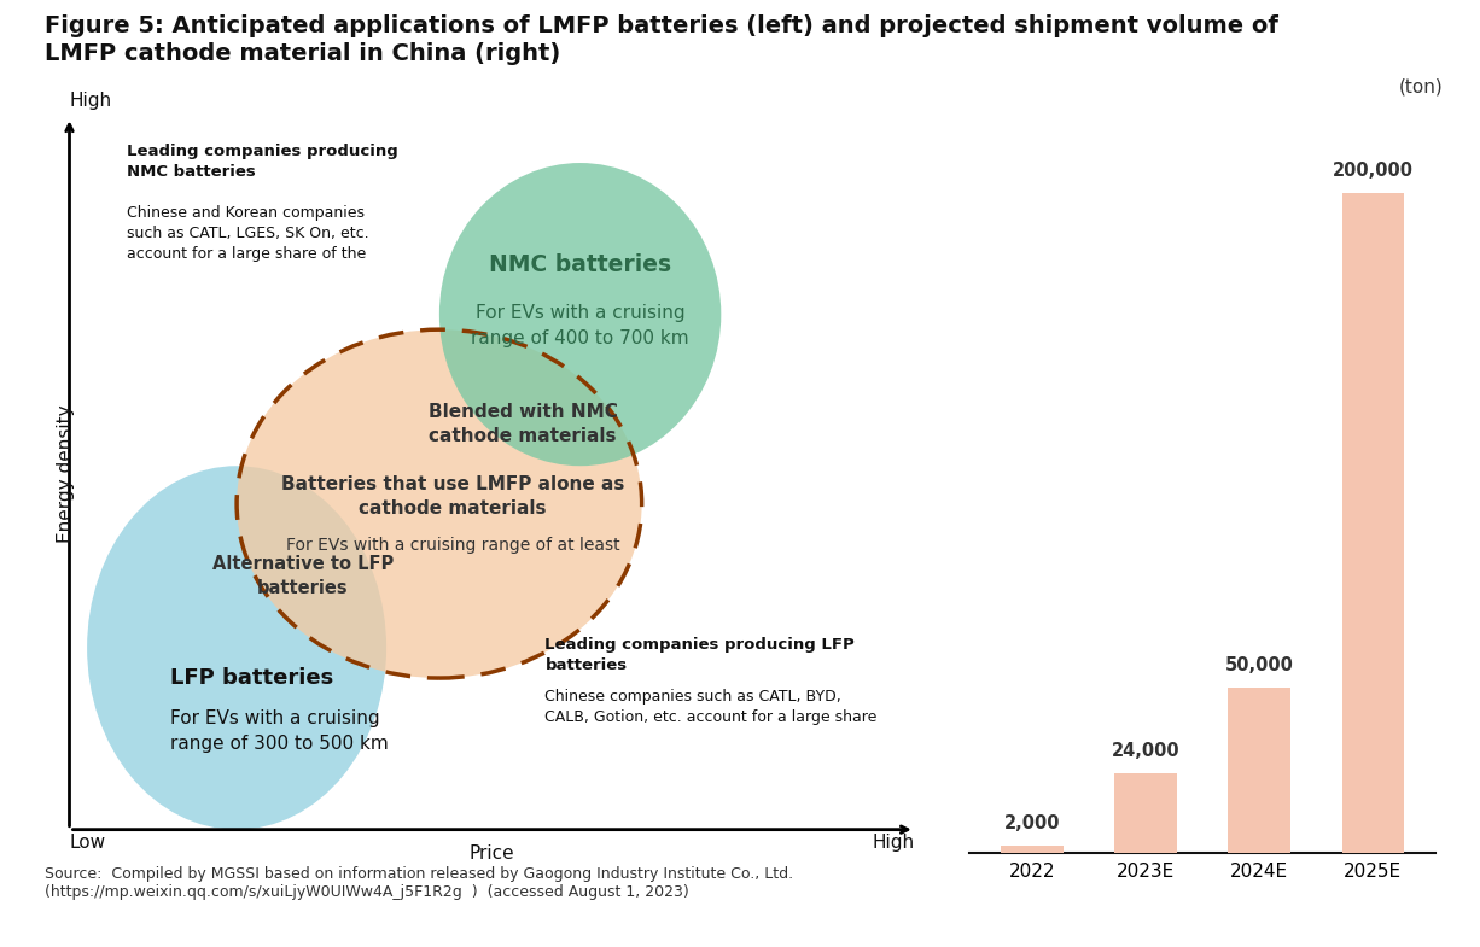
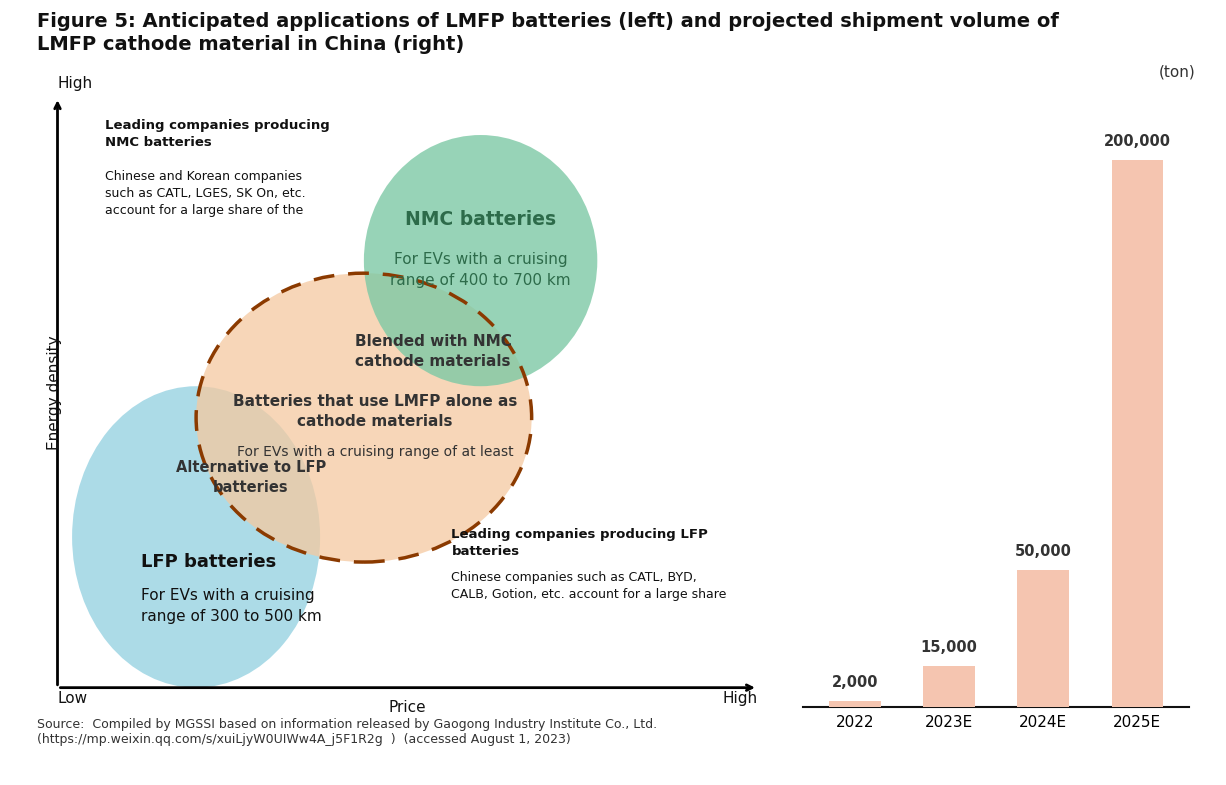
2023E: 24,000 -> 15,000
